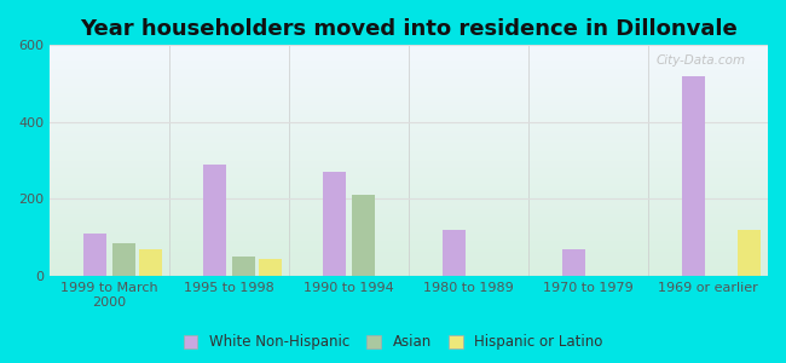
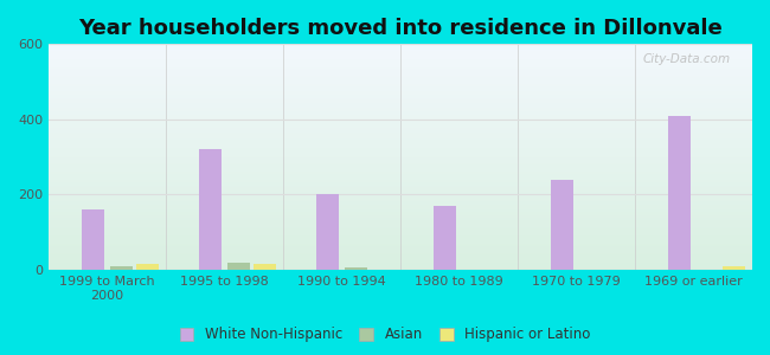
White Non-Hispanic/1999 to March 2000: 110 -> 160
Asian/1999 to March 2000: 85 -> 10
Hispanic or Latino/1999 to March 2000: 70 -> 14
White Non-Hispanic/1995 to 1998: 290 -> 320
Asian/1995 to 1998: 50 -> 18
Hispanic or Latino/1995 to 1998: 45 -> 14
White Non-Hispanic/1990 to 1994: 270 -> 200
Asian/1990 to 1994: 210 -> 5
White Non-Hispanic/1980 to 1989: 120 -> 170
White Non-Hispanic/1970 to 1979: 70 -> 240
White Non-Hispanic/1969 or earlier: 520 -> 410
Hispanic or Latino/1969 or earlier: 120 -> 9
